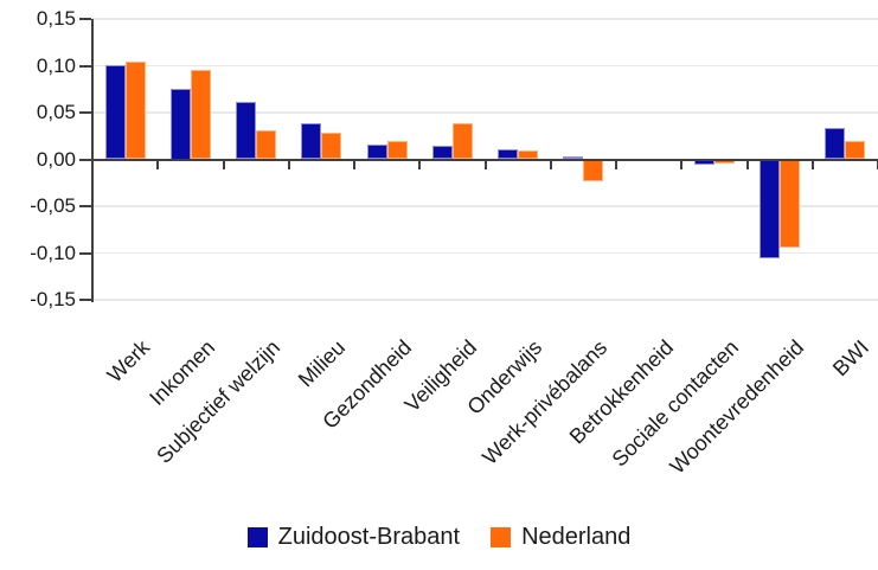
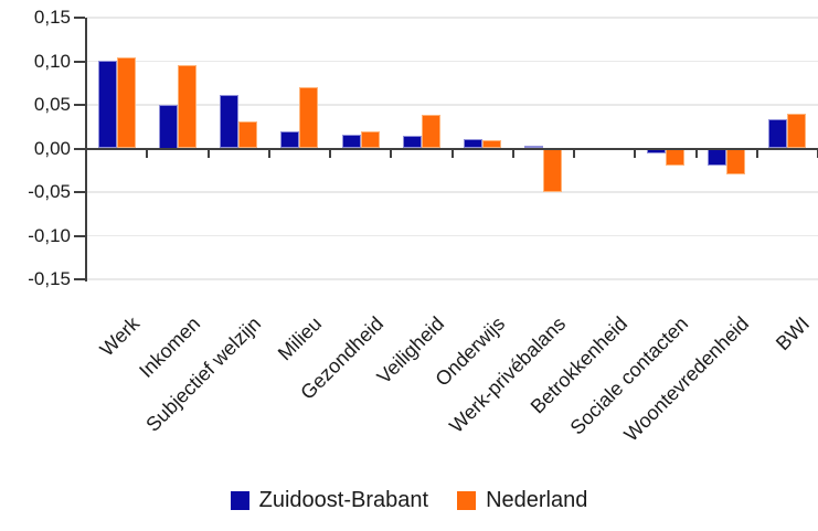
Zuidoost-Brabant/Inkomen: 0,07 -> 0,05
Zuidoost-Brabant/Milieu: 0,04 -> 0,02
Nederland/Milieu: 0,03 -> 0,07
Nederland/Werk-privébalans: -0,02 -> -0,05
Nederland/Sociale contacten: -0,01 -> -0,02
Zuidoost-Brabant/Woontevredenheid: -0,11 -> -0,02
Nederland/Woontevredenheid: -0,09 -> -0,03
Nederland/BWI: 0,02 -> 0,04
